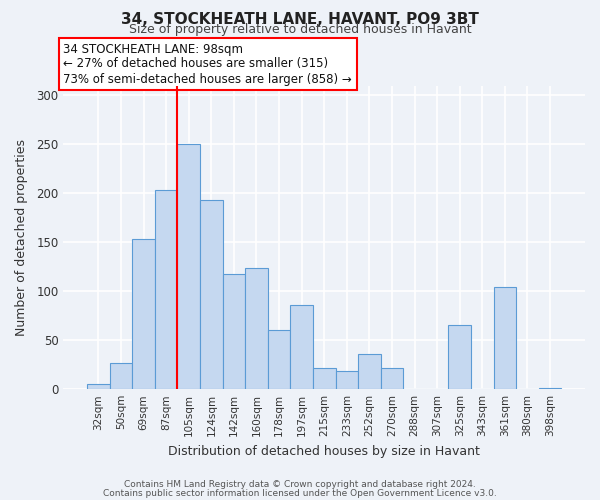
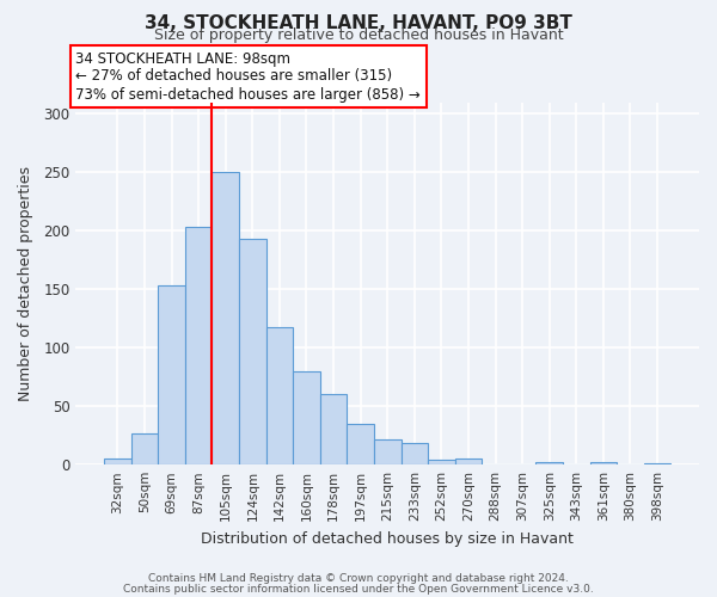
160sqm: 124 -> 80
197sqm: 86 -> 35
252sqm: 36 -> 4
270sqm: 22 -> 5
325sqm: 66 -> 2
361sqm: 104 -> 2
